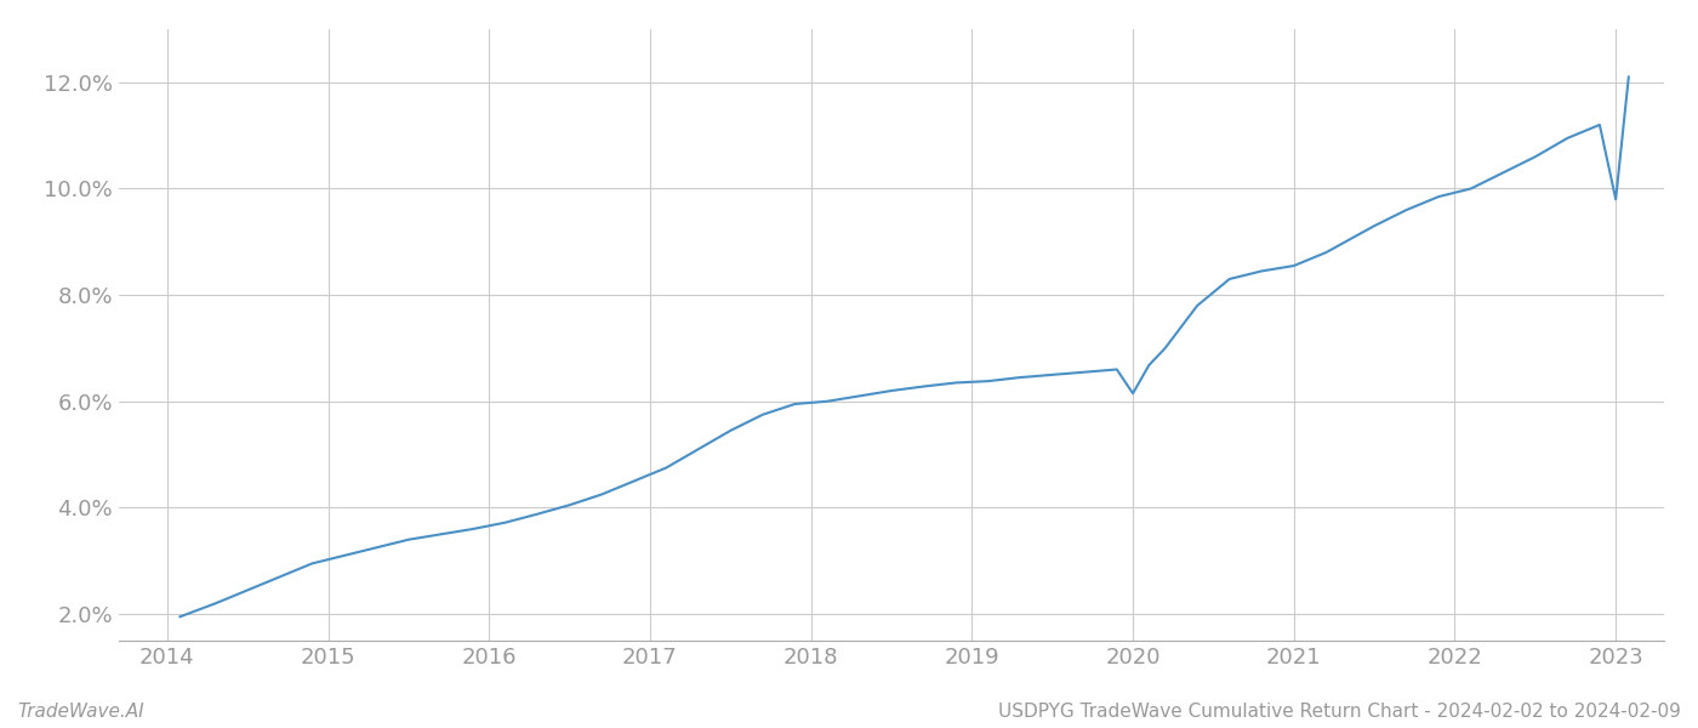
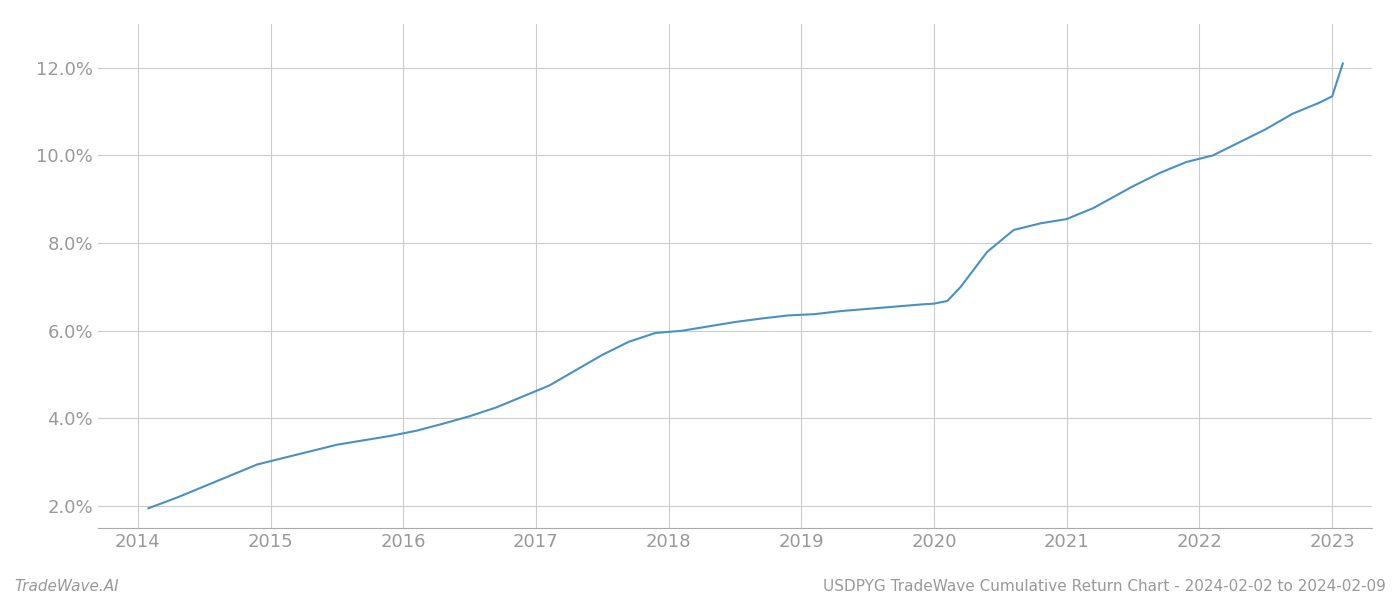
2020: 6.15% -> 6.62%
2023: 9.80% -> 11.35%
